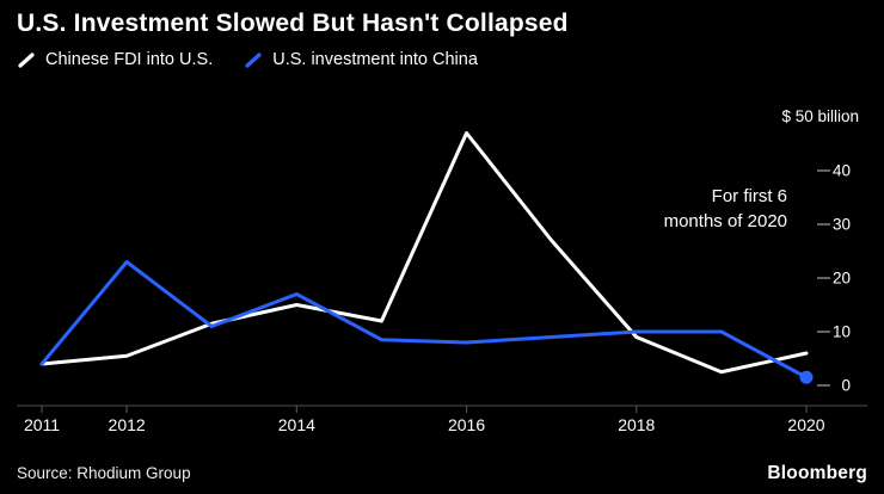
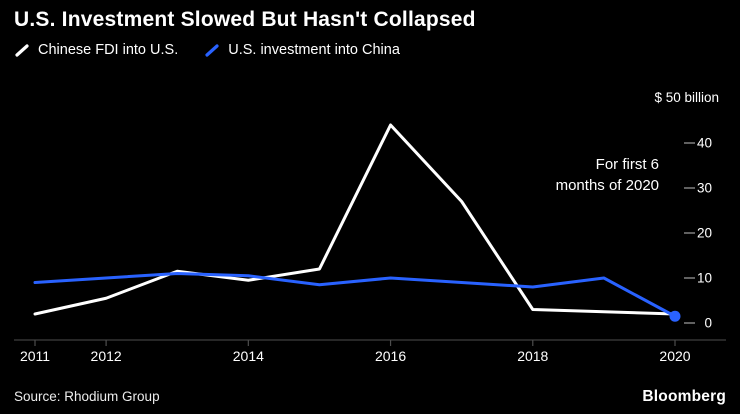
Chinese FDI into U.S./2011: 4 -> 2
U.S. investment into China/2011: 4 -> 9
U.S. investment into China/2012: 23 -> 10
Chinese FDI into U.S./2014: 15 -> 10
U.S. investment into China/2014: 17 -> 10
Chinese FDI into U.S./2016: 47 -> 44
U.S. investment into China/2016: 8 -> 10
Chinese FDI into U.S./2018: 9 -> 3
U.S. investment into China/2018: 10 -> 8
Chinese FDI into U.S./2020: 6 -> 2
